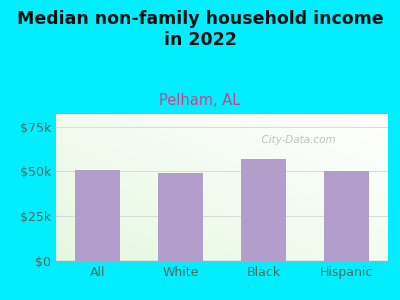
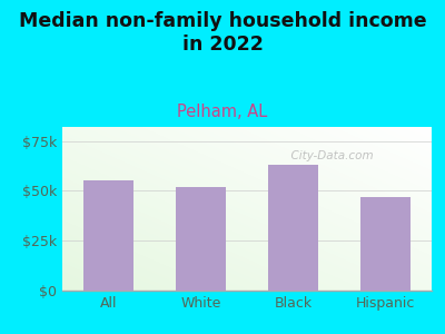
All: $51k -> $55k
White: $49k -> $52k
Black: $57k -> $63k
Hispanic: $50k -> $47k
